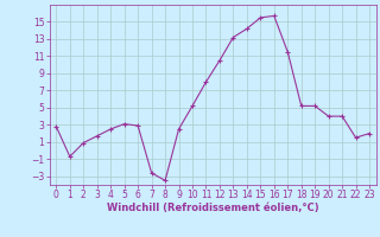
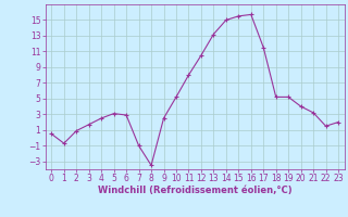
0: 2.8 -> 0.5
7: -2.6 -> -1.0
14: 14.2 -> 15.0
21: 4.0 -> 3.2
